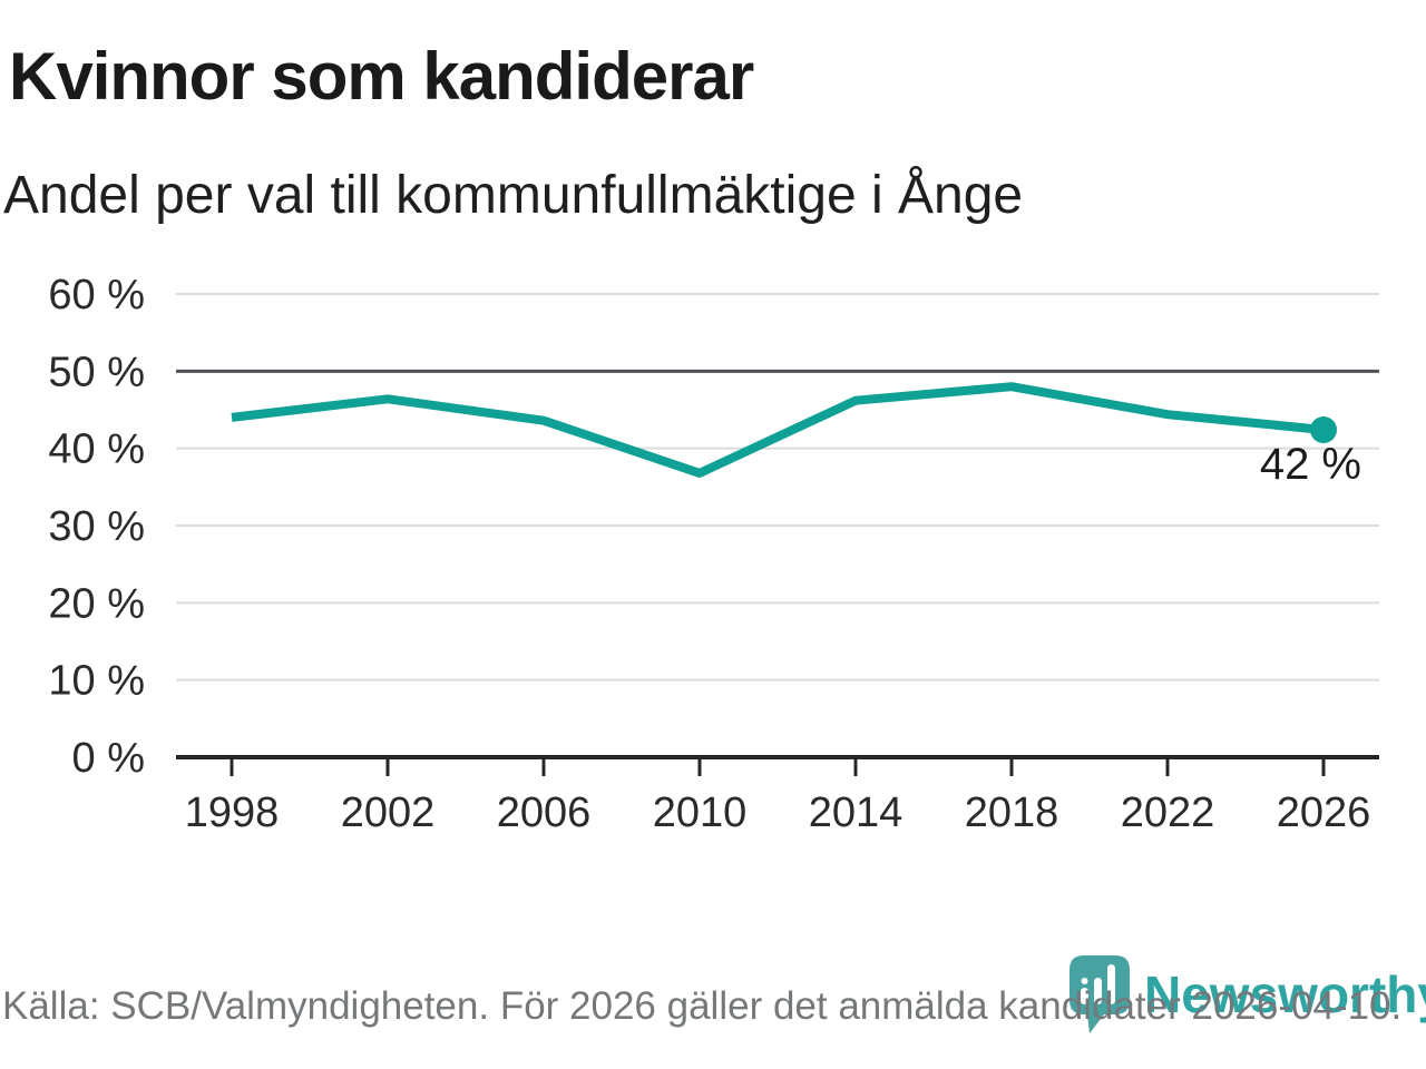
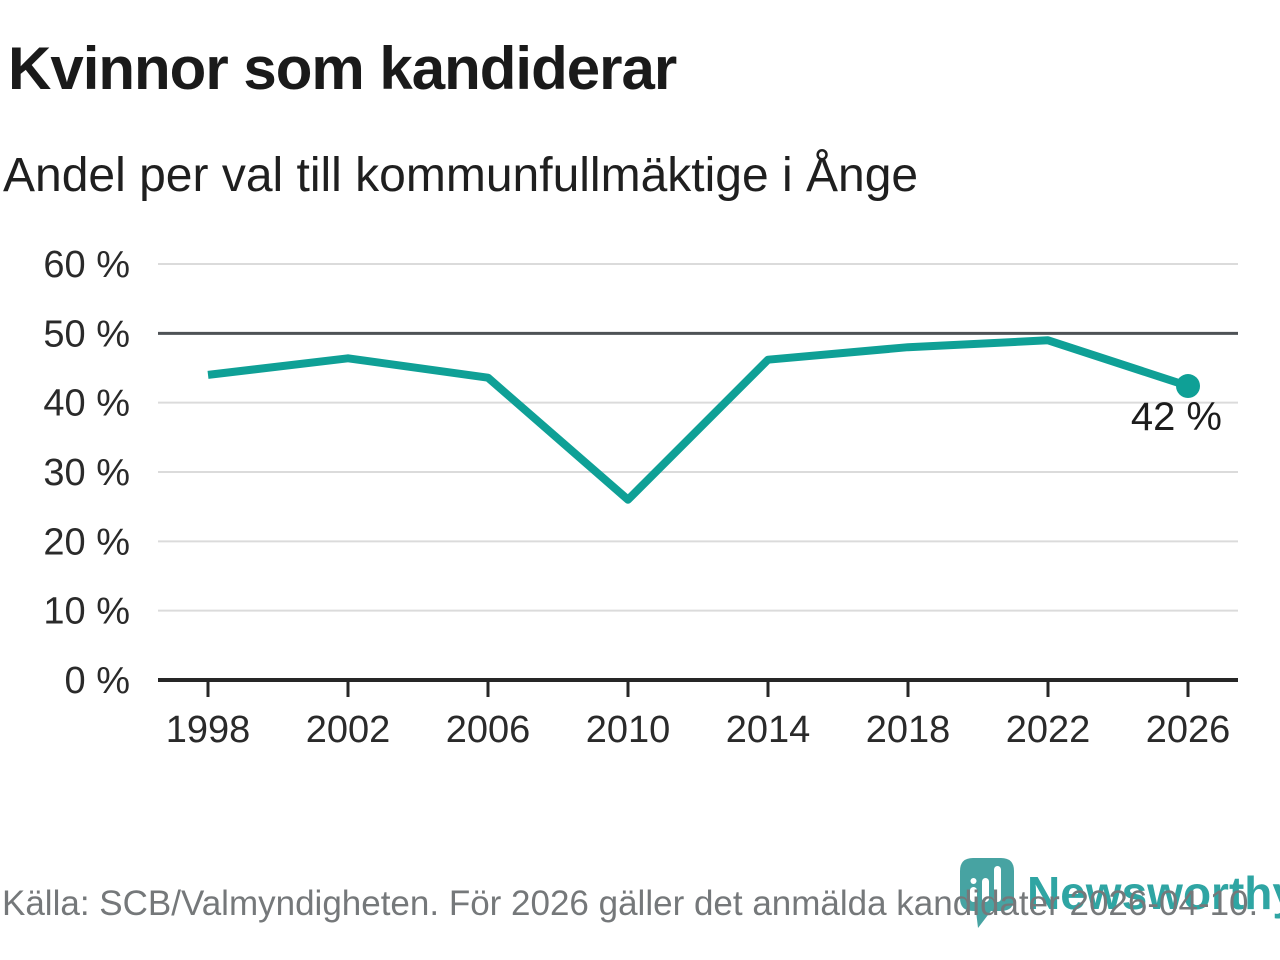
2010: 37% -> 26%
2022: 44% -> 49%
